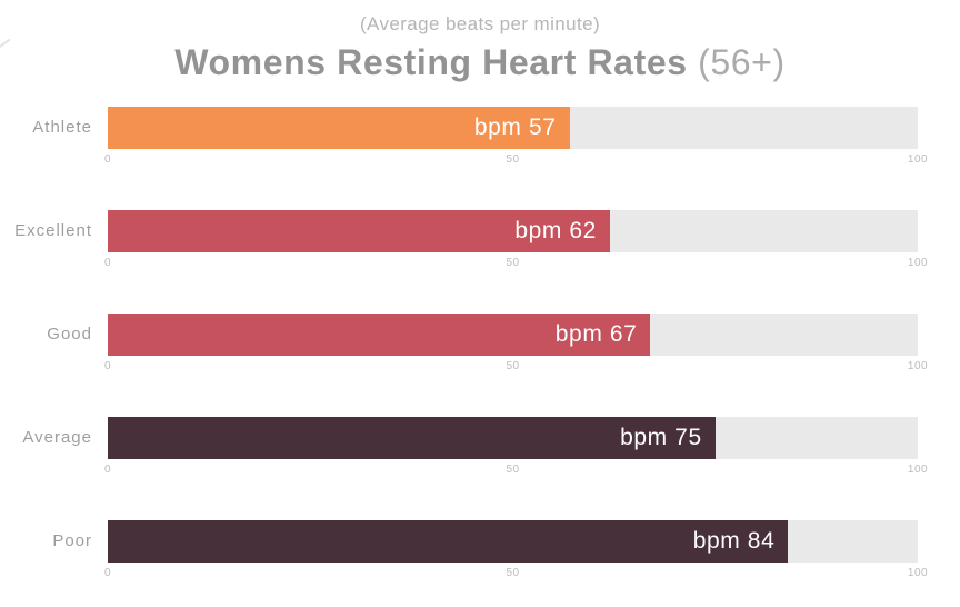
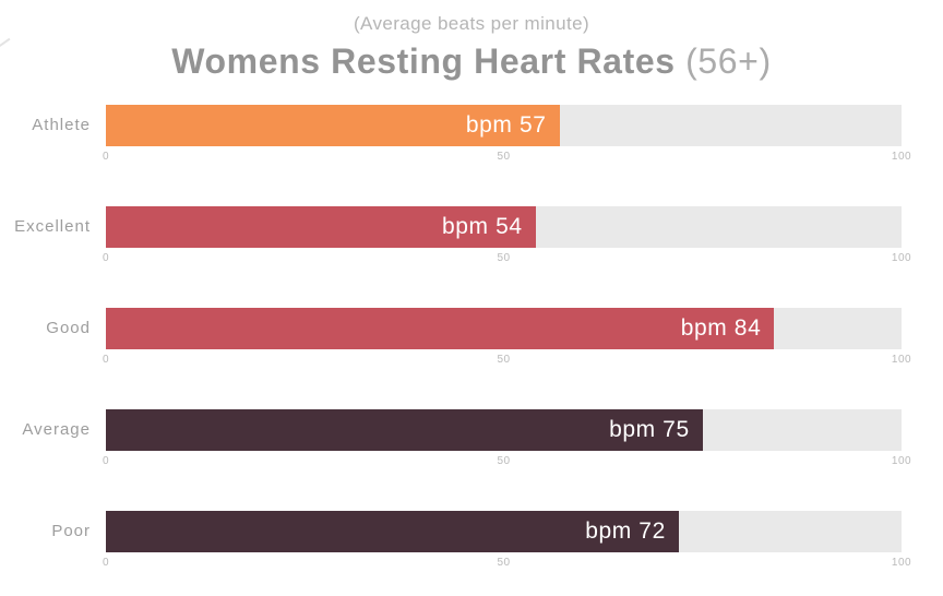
Excellent: 62 -> 54
Good: 67 -> 84
Poor: 84 -> 72
